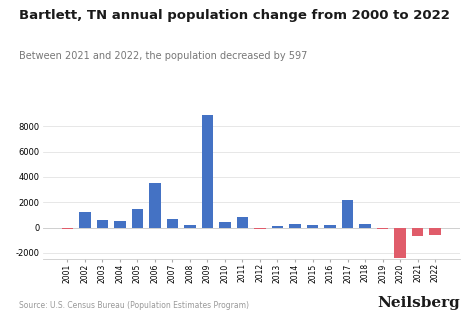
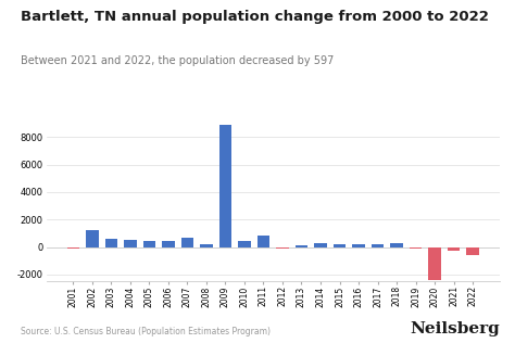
2005: 1500 -> 400
2006: 3500 -> 400
2017: 2200 -> 200
2021: -700 -> -300
